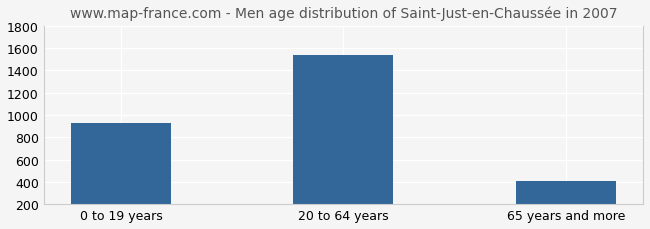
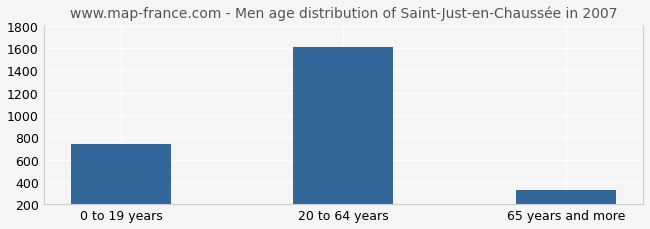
0 to 19 years: 930 -> 740
20 to 64 years: 1540 -> 1610
65 years and more: 410 -> 330
